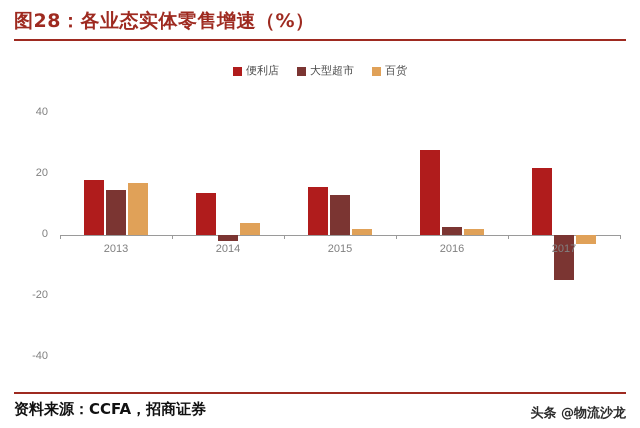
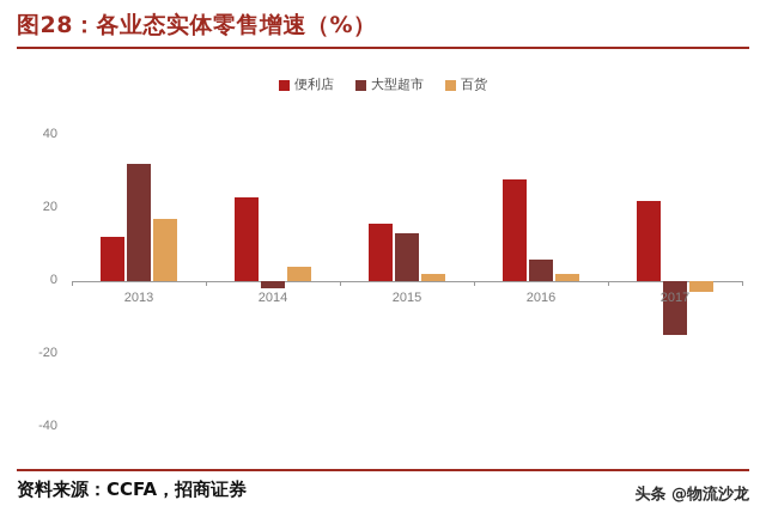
便利店/2013: 18 -> 12
大型超市/2013: 15 -> 32
便利店/2014: 14 -> 23
大型超市/2016: 2 -> 6
